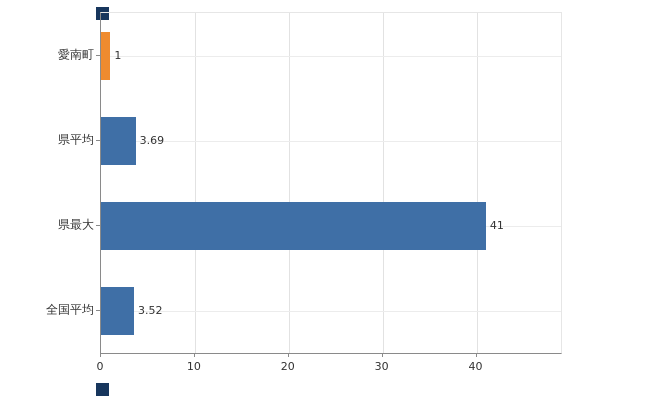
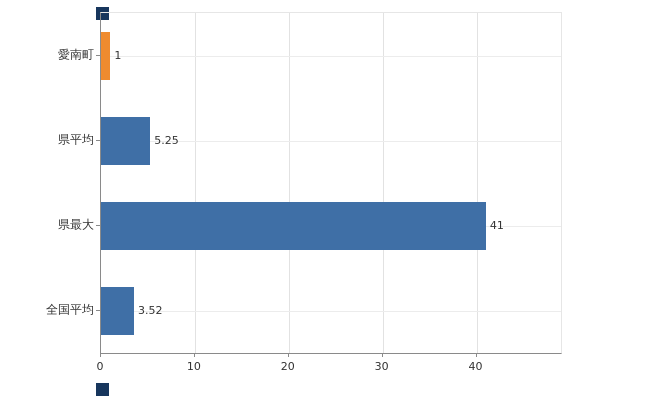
県平均: 3.69 -> 5.25
